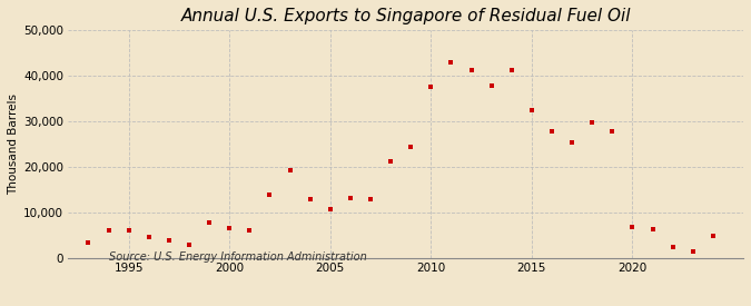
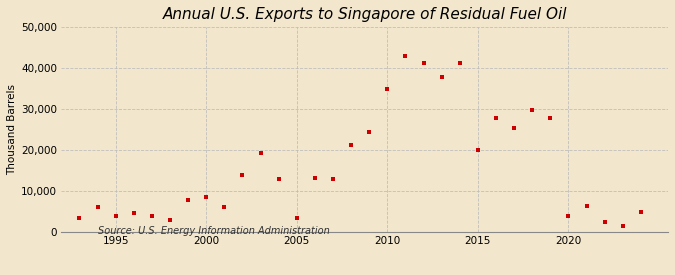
1995: 6,000 -> 4,000
2000: 6,500 -> 8,500
2005: 10,800 -> 3,500
2010: 37,500 -> 35,000
2015: 32,500 -> 20,000
2020: 6,800 -> 4,000
